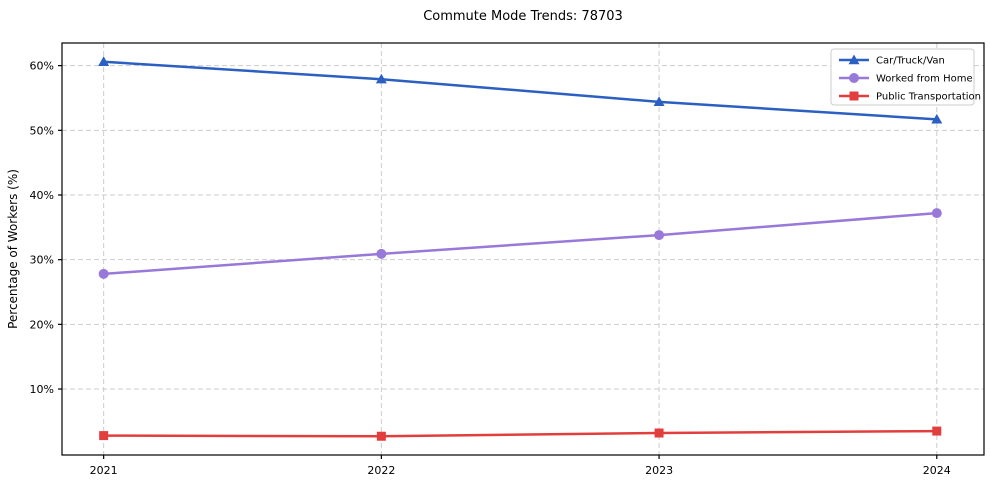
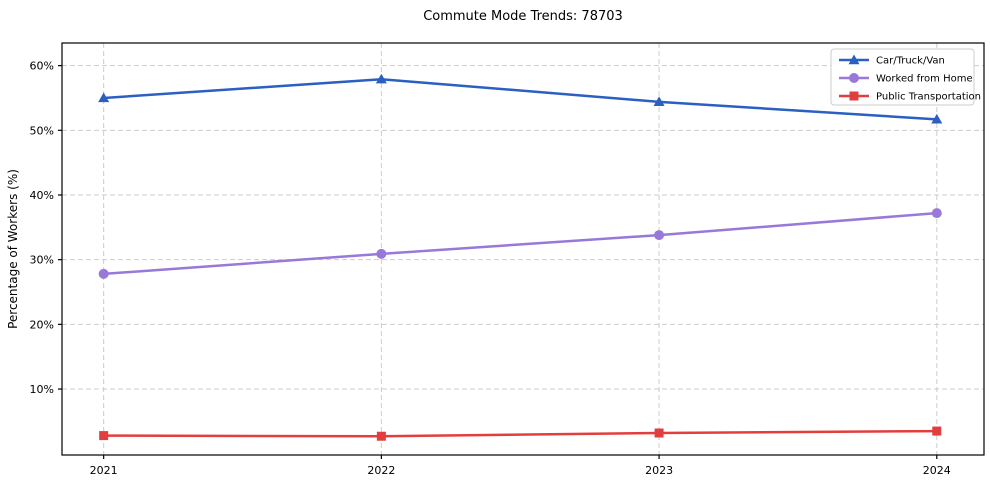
Car/Truck/Van/2021: 61% -> 55%
